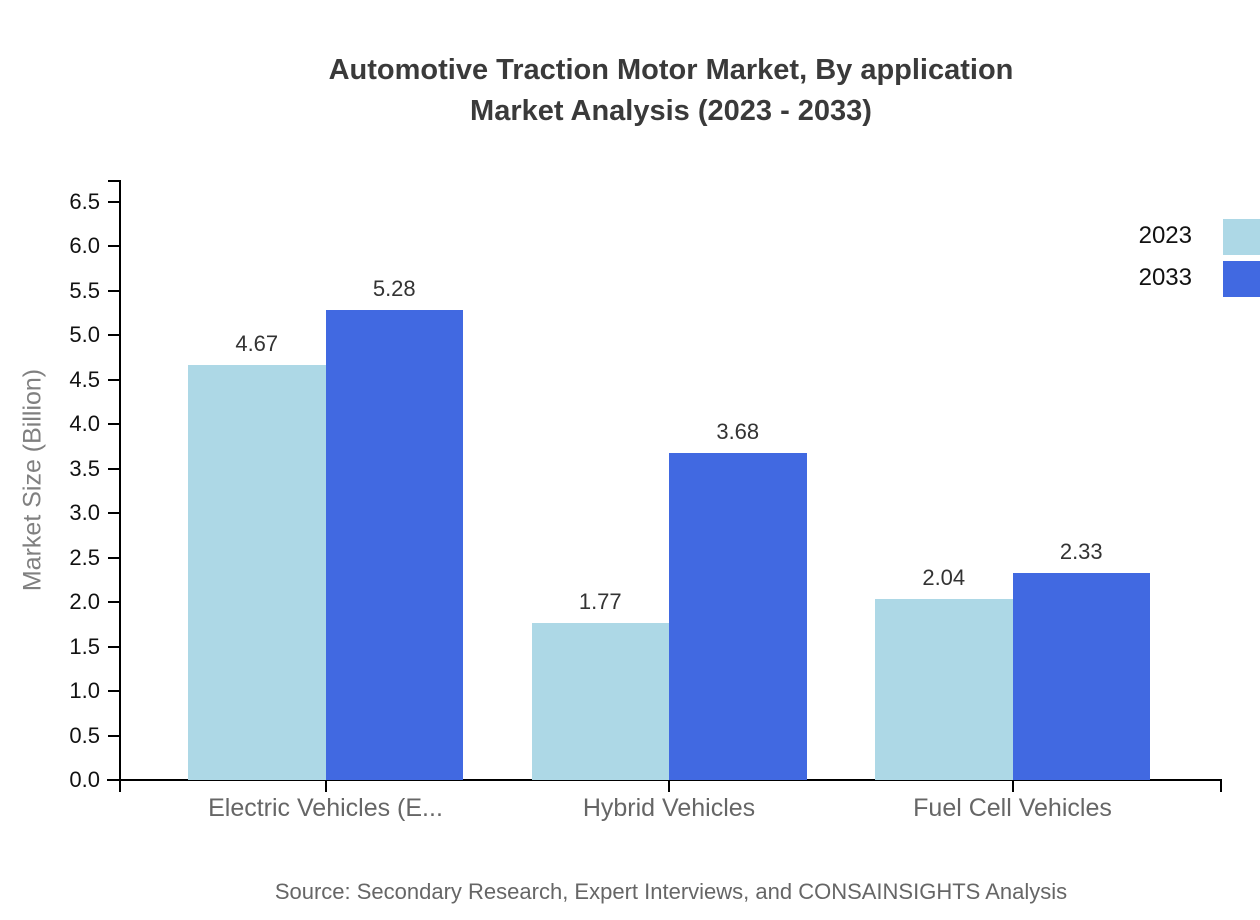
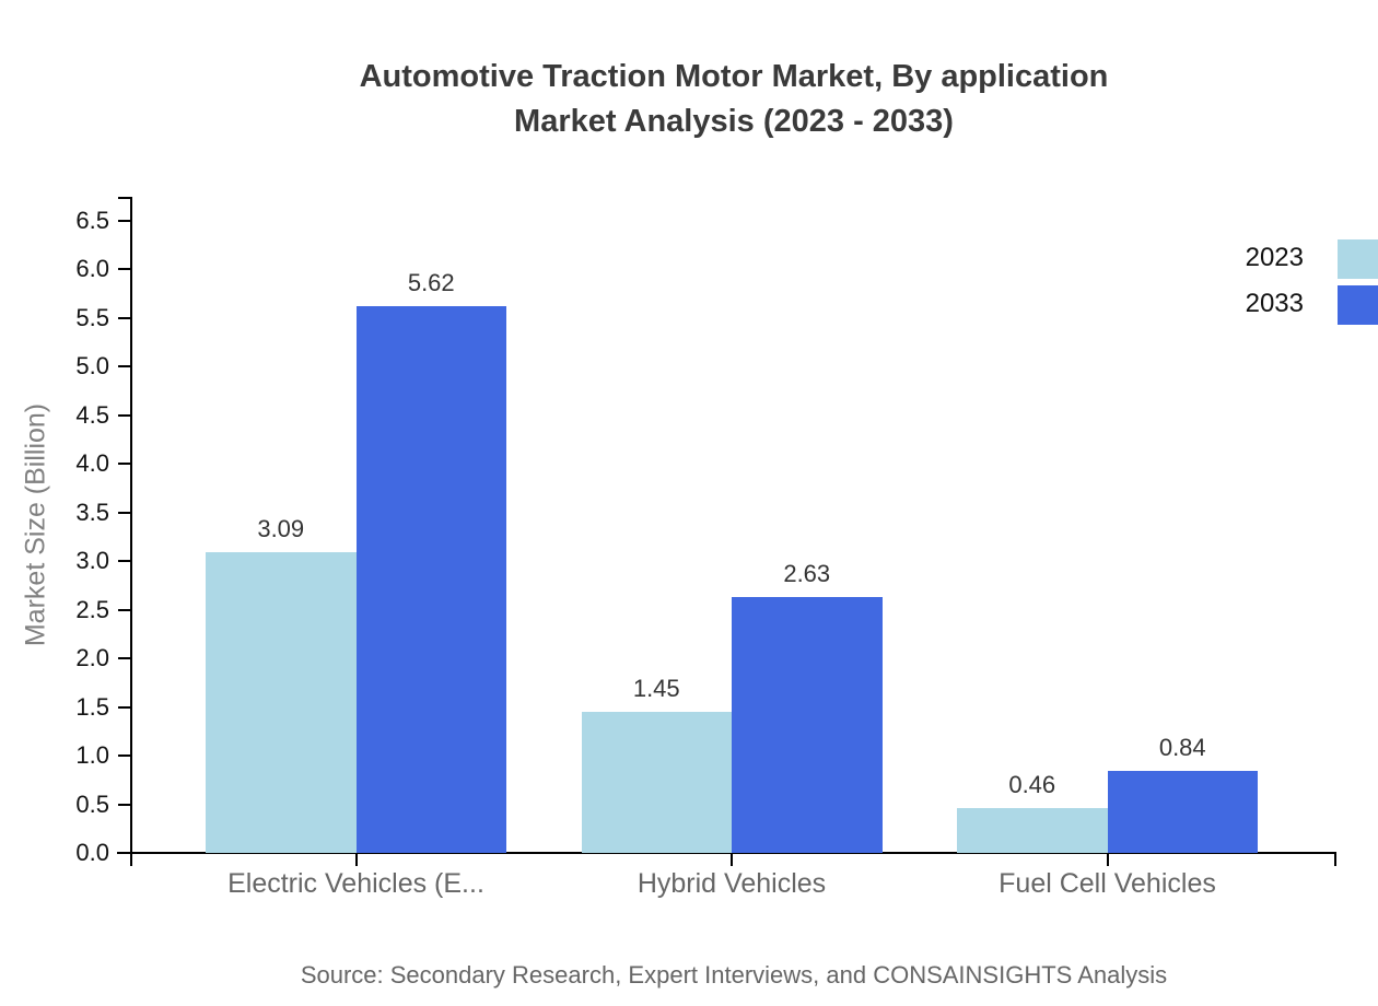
2023/Electric Vehicles (E...: 4.67 -> 3.09
2033/Electric Vehicles (E...: 5.28 -> 5.62
2023/Hybrid Vehicles: 1.77 -> 1.45
2033/Hybrid Vehicles: 3.68 -> 2.63
2023/Fuel Cell Vehicles: 2.04 -> 0.46
2033/Fuel Cell Vehicles: 2.33 -> 0.84
